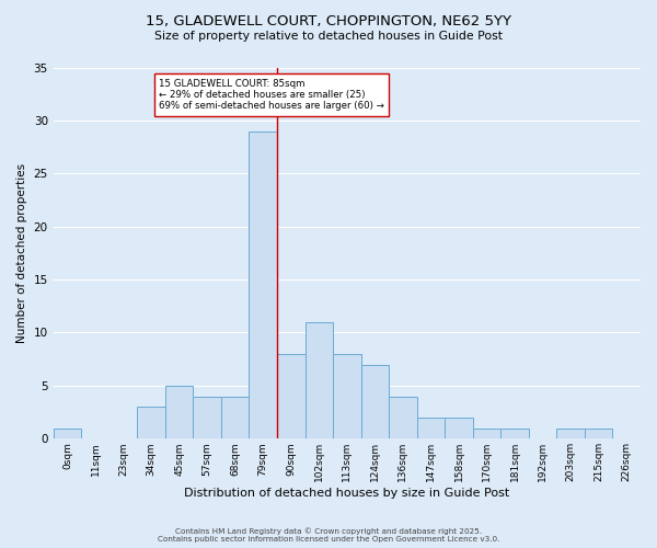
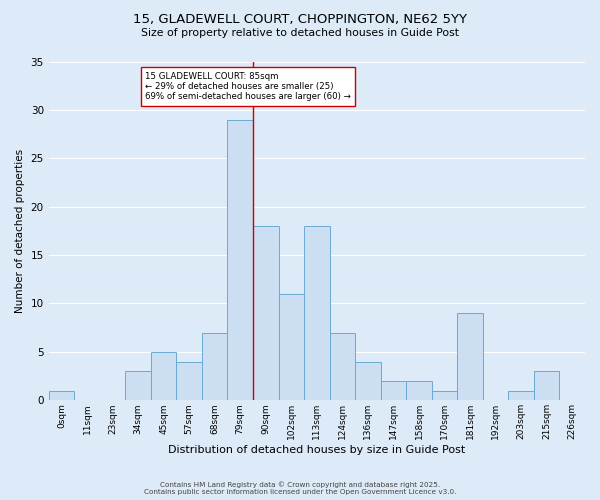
68sqm: 4 -> 7
90sqm: 8 -> 18
113sqm: 8 -> 18
181sqm: 1 -> 9
215sqm: 1 -> 3
